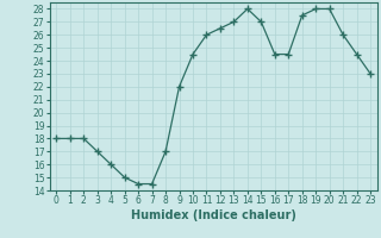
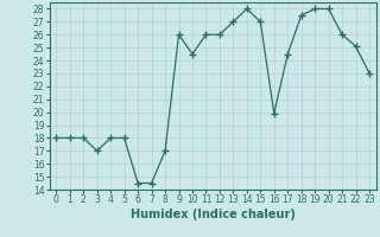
4: 16.0 -> 18.0
5: 15.0 -> 18.0
9: 22.0 -> 26.0
12: 26.5 -> 26.0
16: 24.5 -> 19.9
22: 24.5 -> 25.1
